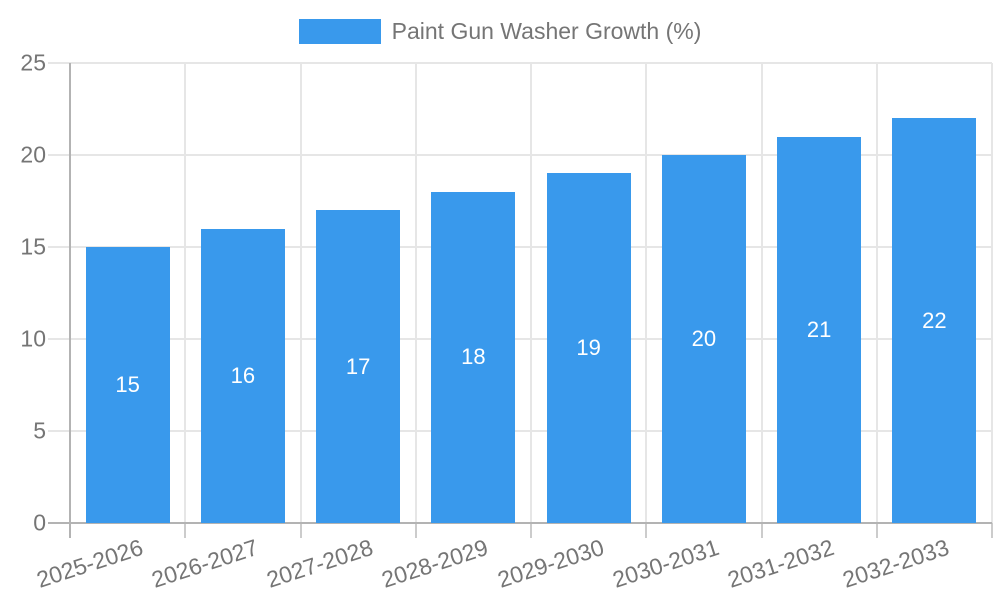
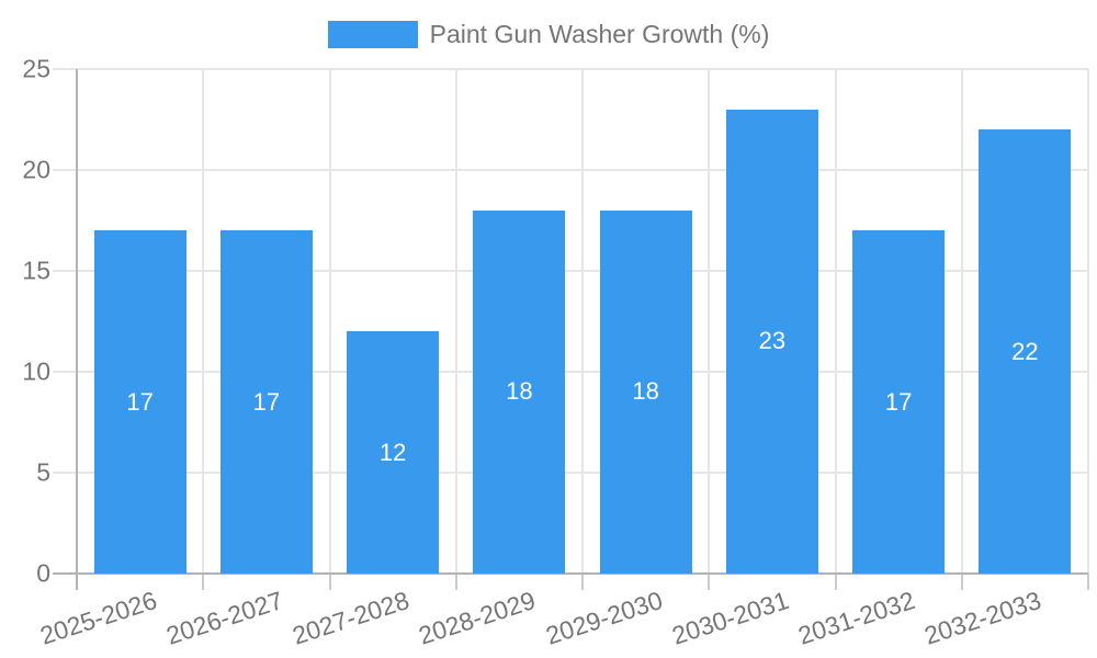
2025-2026: 15 -> 17
2026-2027: 16 -> 17
2027-2028: 17 -> 12
2029-2030: 19 -> 18
2030-2031: 20 -> 23
2031-2032: 21 -> 17
